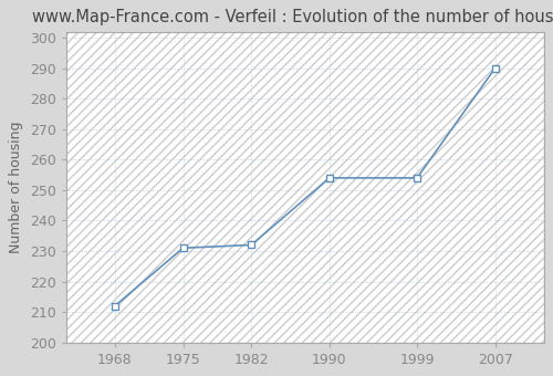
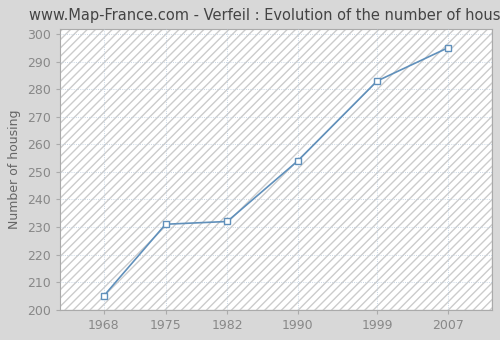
1968: 212 -> 205
1999: 254 -> 283
2007: 290 -> 295
